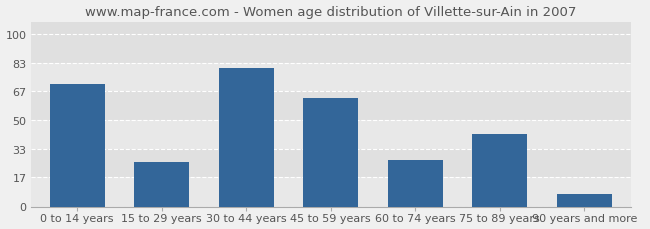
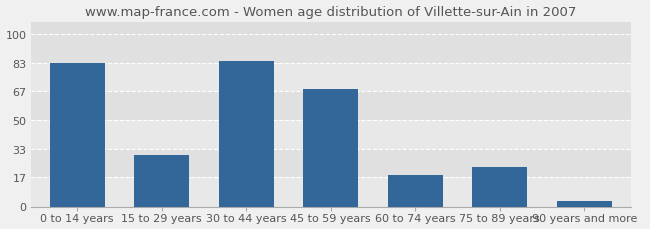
0 to 14 years: 71 -> 83
15 to 29 years: 26 -> 30
30 to 44 years: 80 -> 84
45 to 59 years: 63 -> 68
60 to 74 years: 27 -> 18
75 to 89 years: 42 -> 23
90 years and more: 7 -> 3
